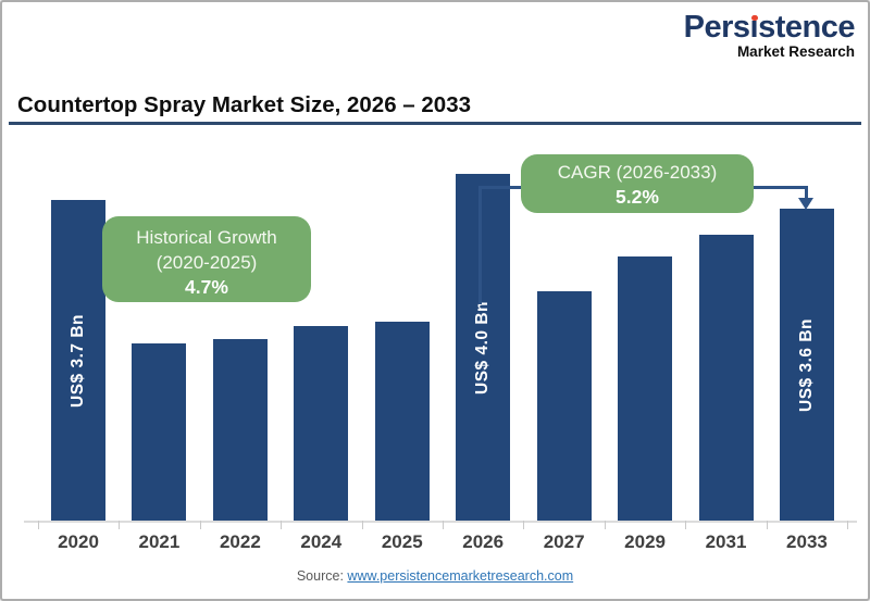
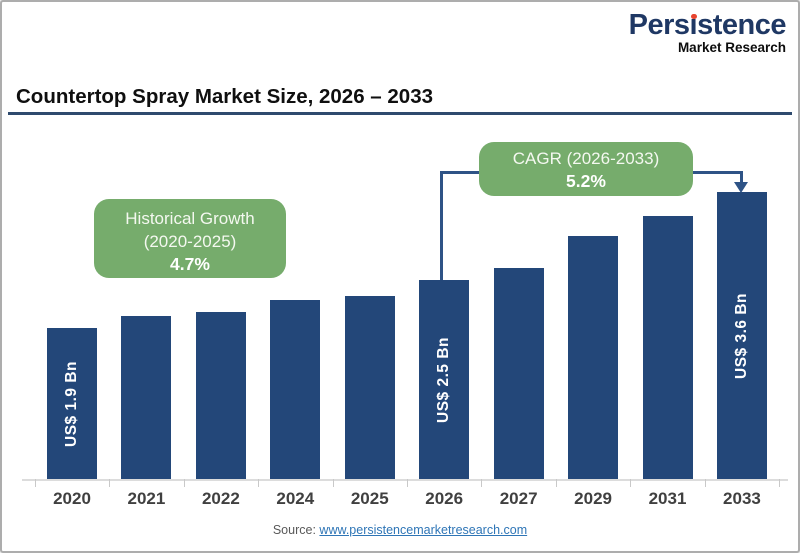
2020: 3.7 -> 1.9
2026: 4.0 -> 2.5
